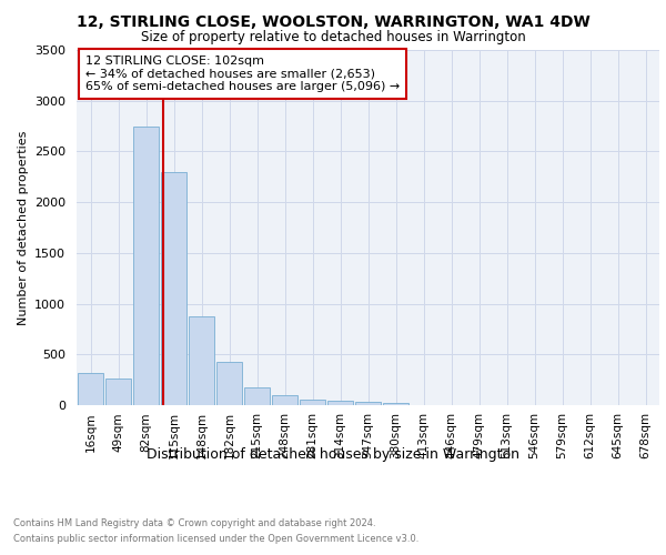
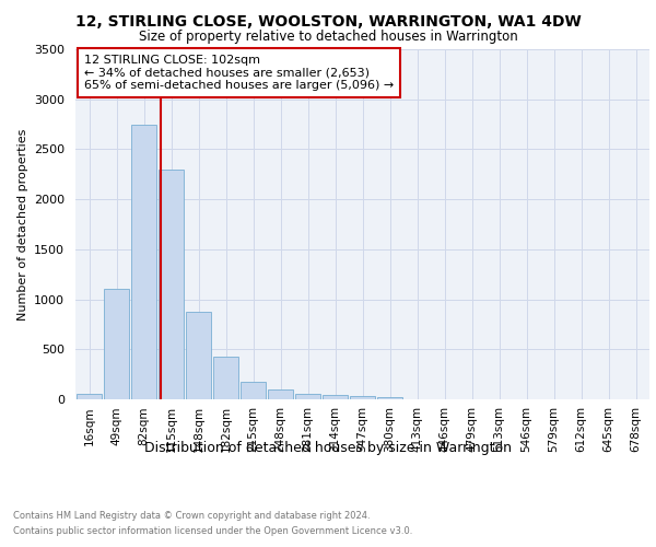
16sqm: 320 -> 60
49sqm: 260 -> 1100
